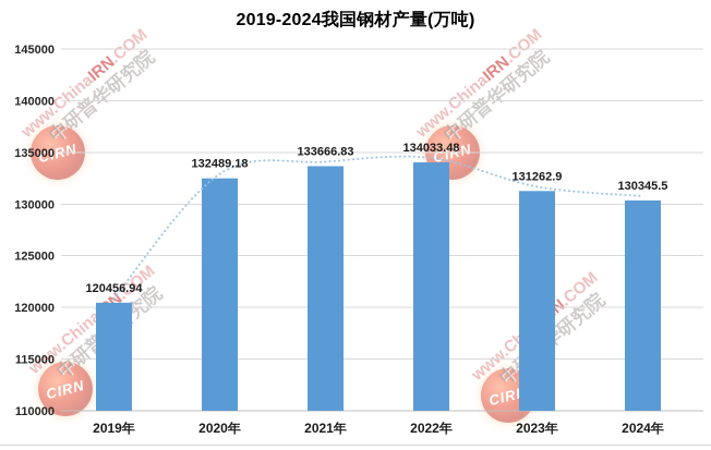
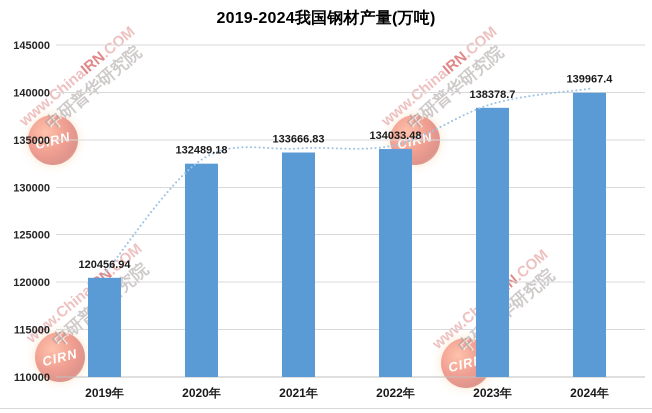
2023年: 131262.9 -> 138378.7
2024年: 130345.5 -> 139967.4
